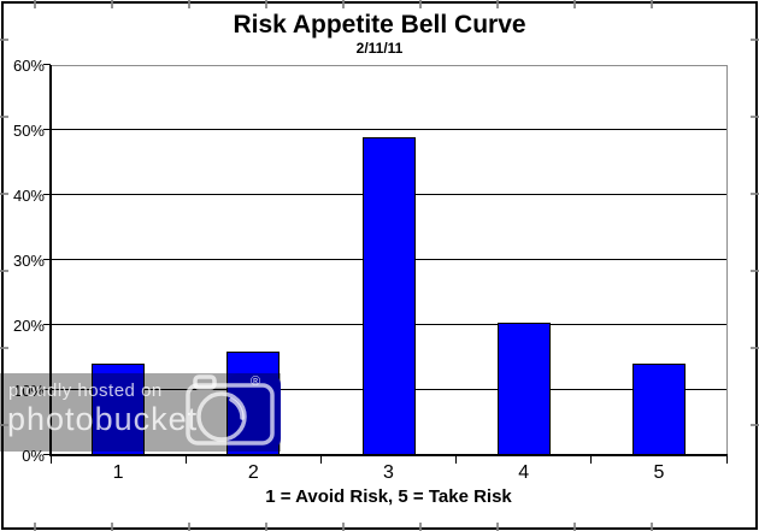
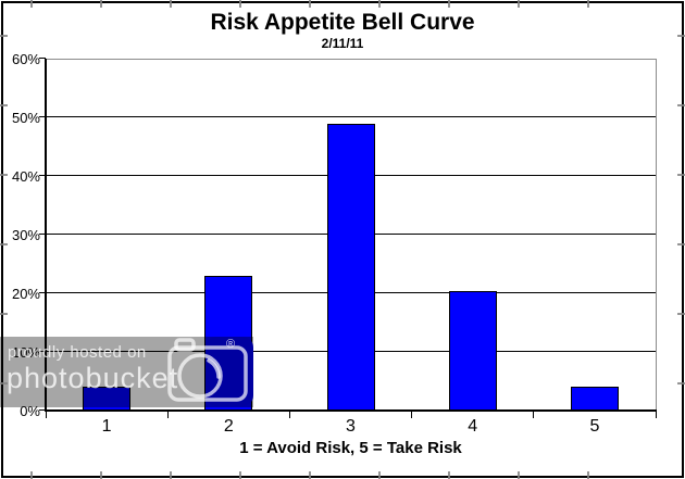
1: 14% -> 4%
2: 16% -> 23%
5: 14% -> 4%
